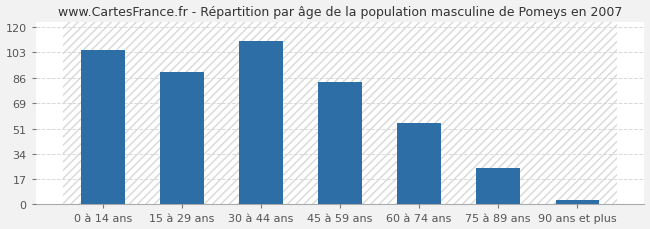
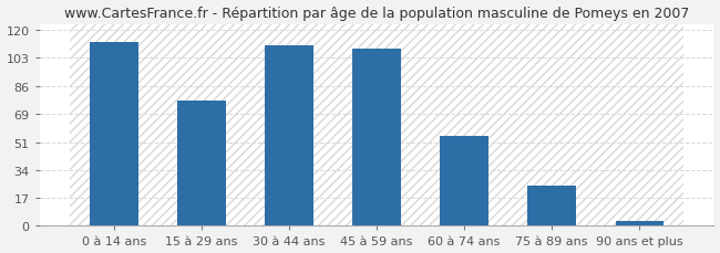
0 à 14 ans: 105 -> 113
15 à 29 ans: 90 -> 77
45 à 59 ans: 83 -> 109
